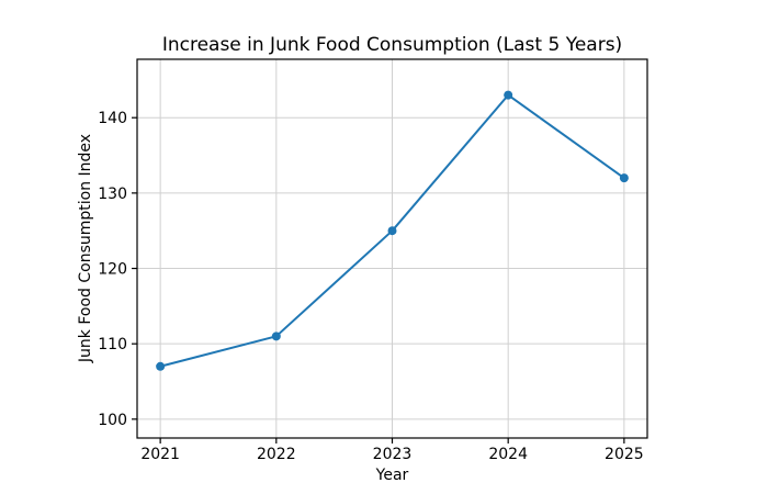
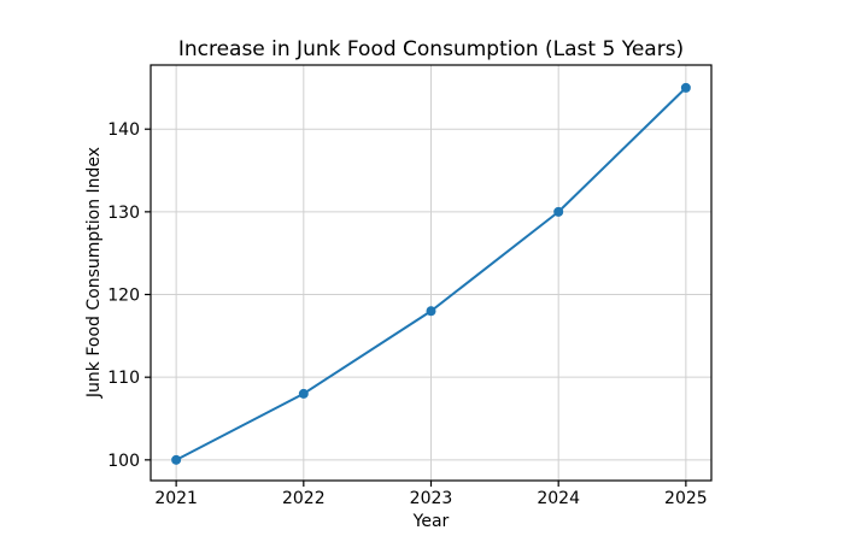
2021: 107 -> 100
2022: 111 -> 108
2023: 125 -> 118
2024: 143 -> 130
2025: 132 -> 145
